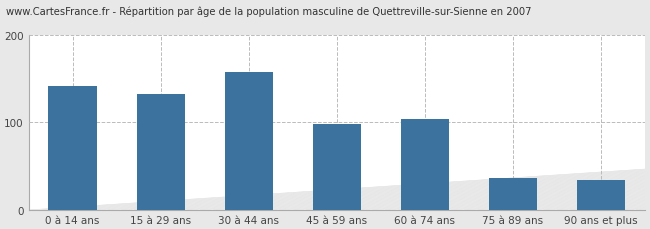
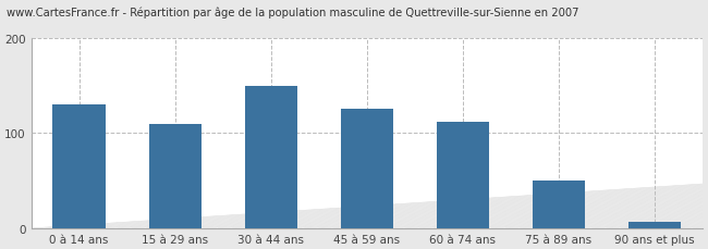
0 à 14 ans: 142 -> 130
15 à 29 ans: 132 -> 110
30 à 44 ans: 158 -> 150
45 à 59 ans: 98 -> 125
60 à 74 ans: 104 -> 112
75 à 89 ans: 36 -> 50
90 ans et plus: 34 -> 7
